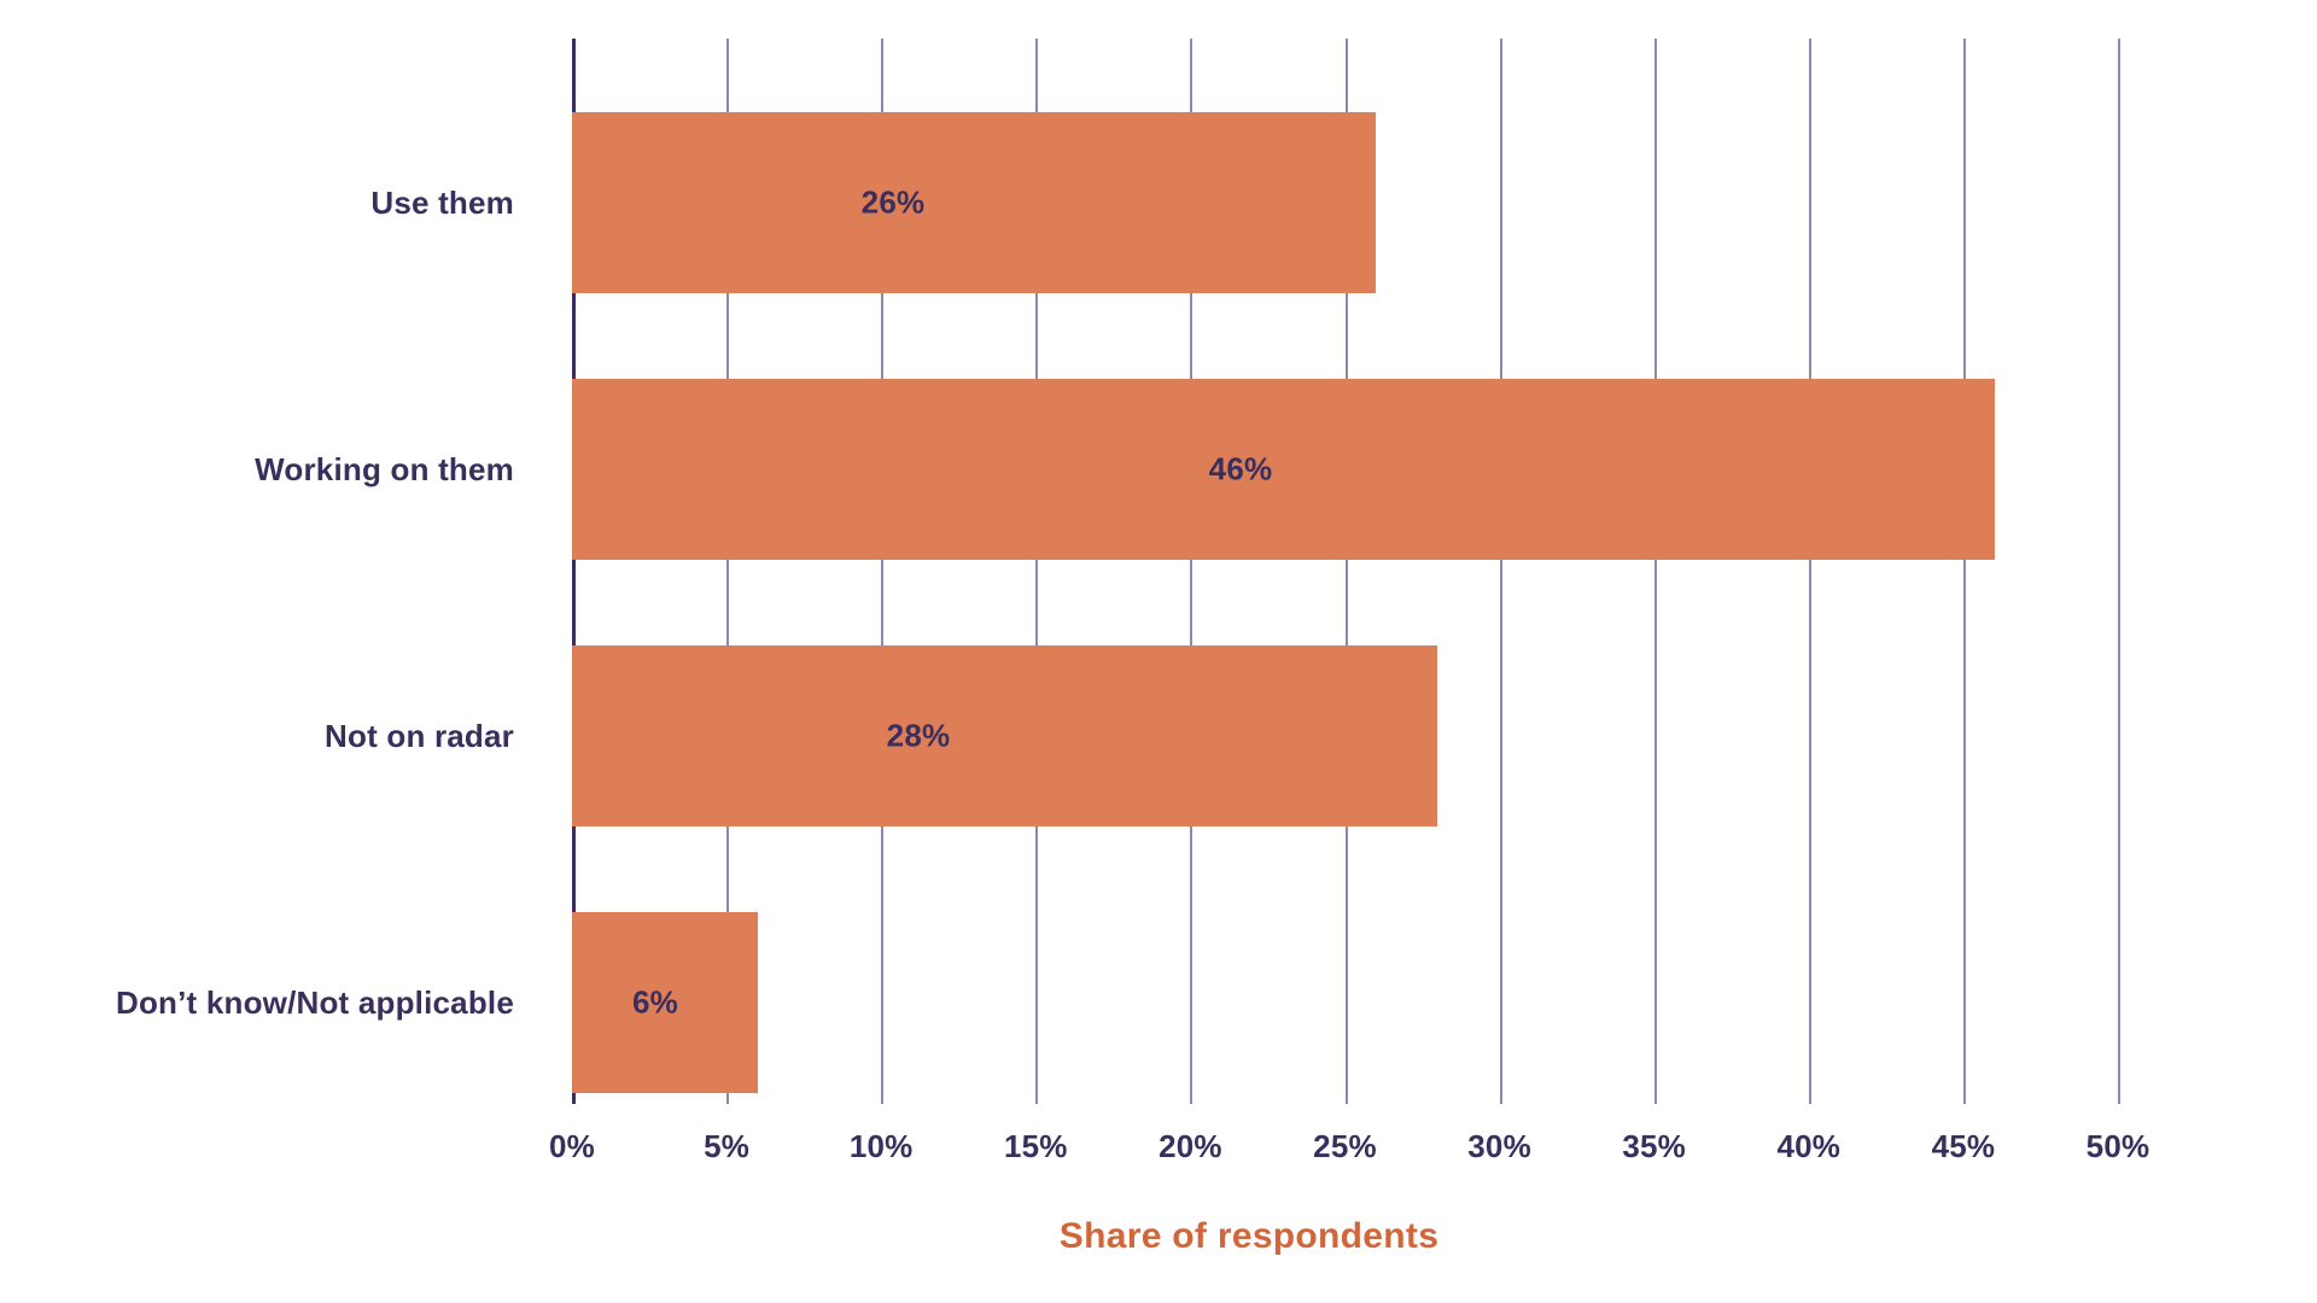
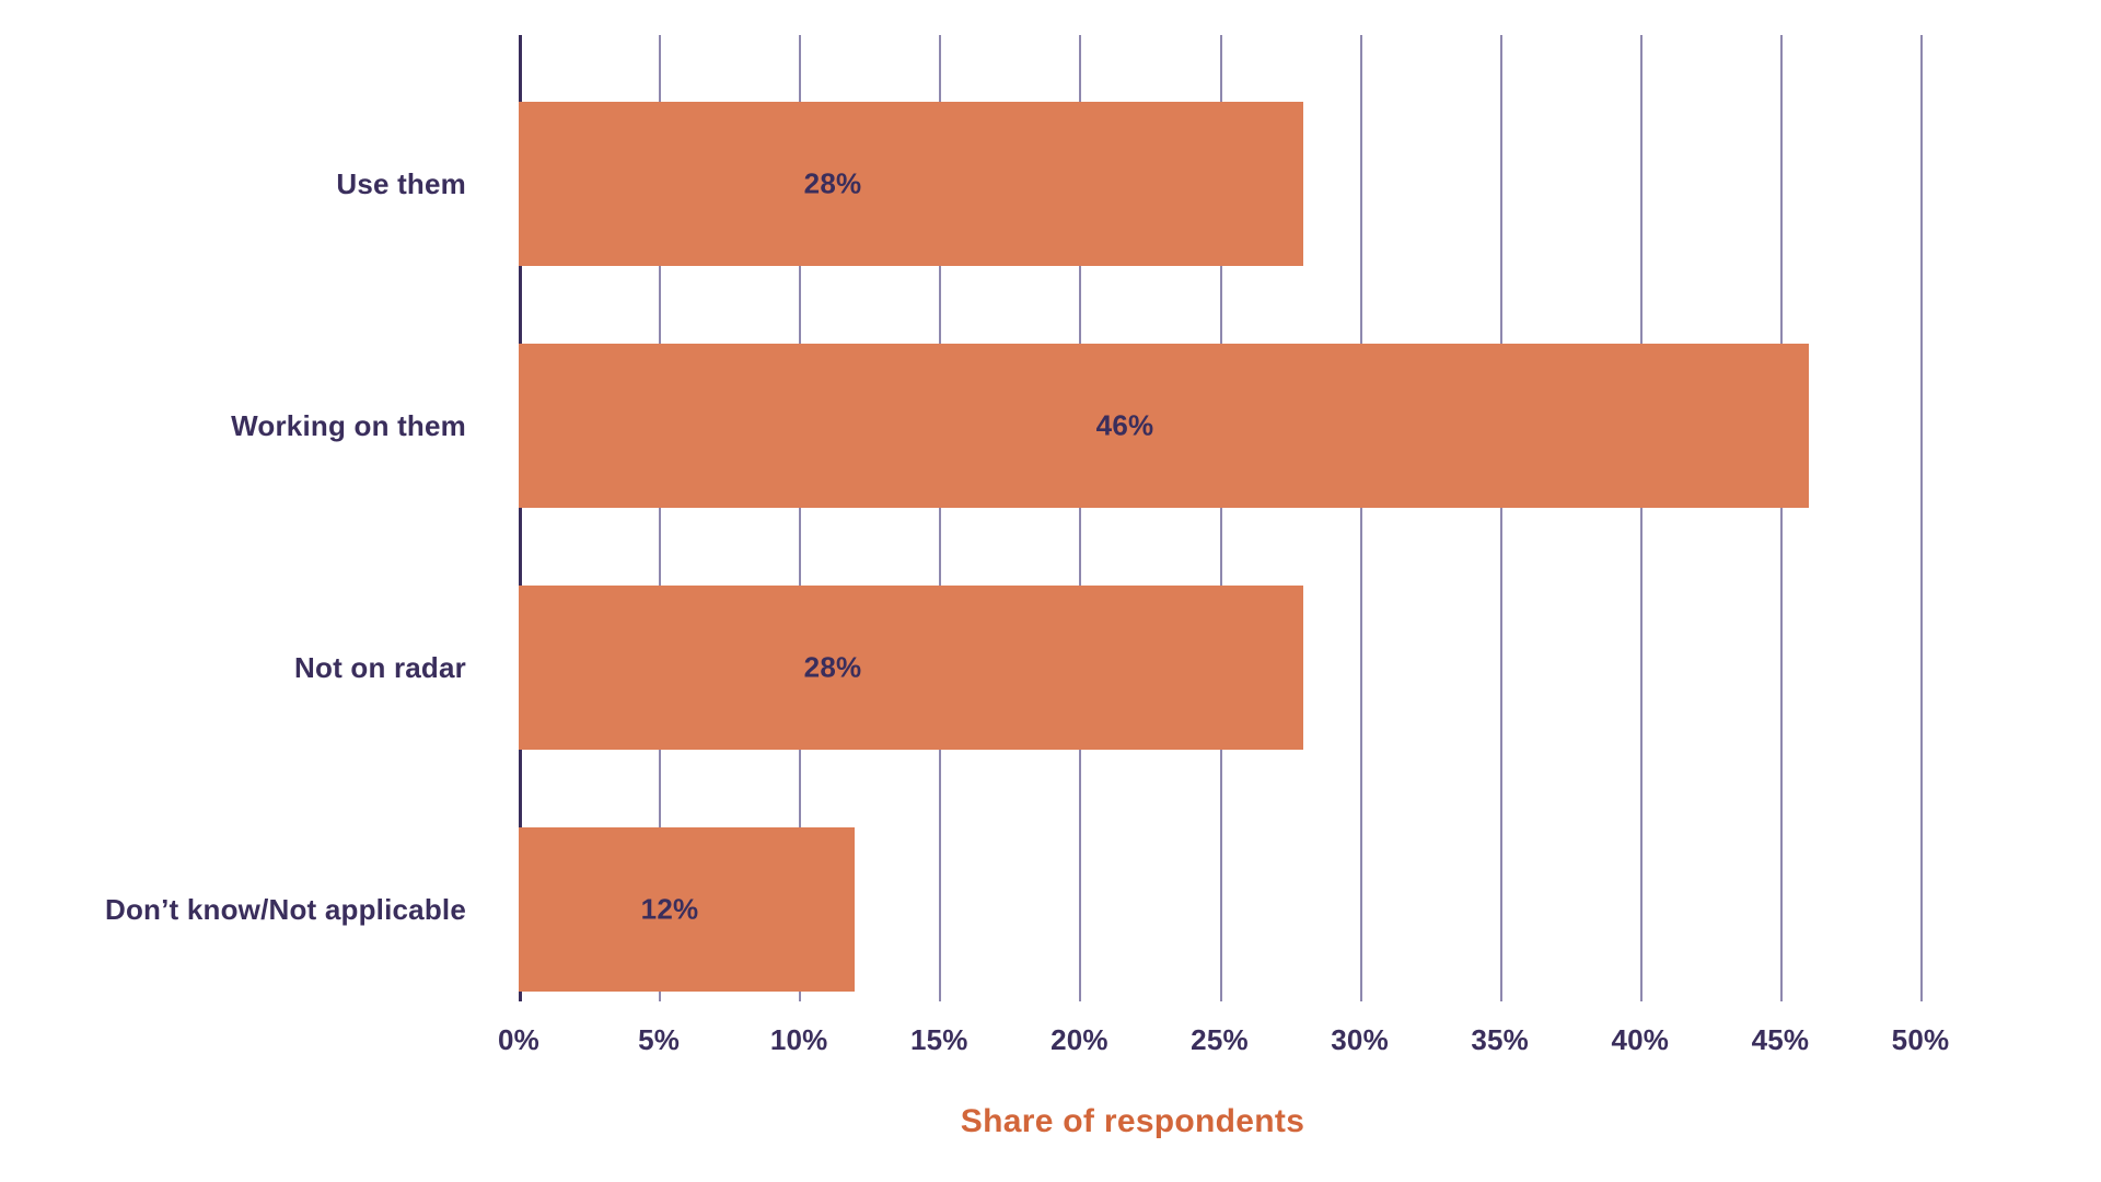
Use them: 26% -> 28%
Don’t know/Not applicable: 6% -> 12%
